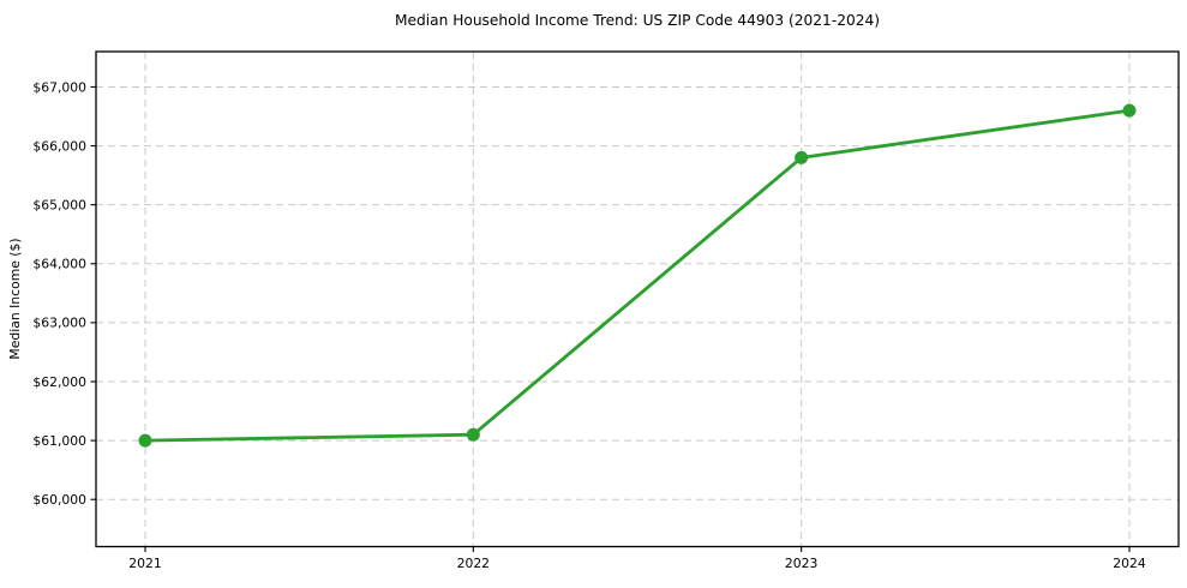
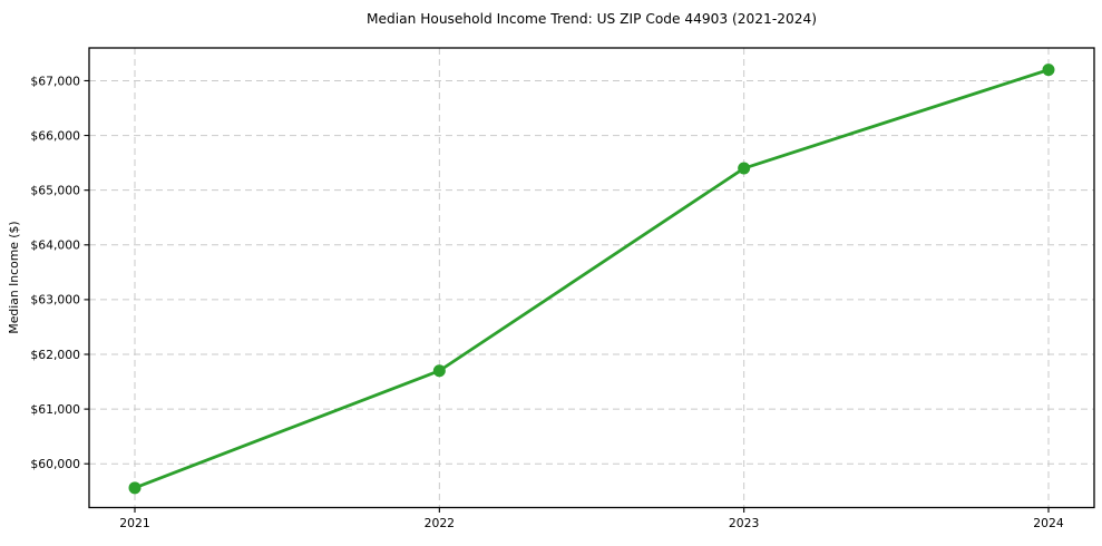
2021: $61000 -> $59600
2022: $61100 -> $61700
2023: $65800 -> $65400
2024: $66600 -> $67200
